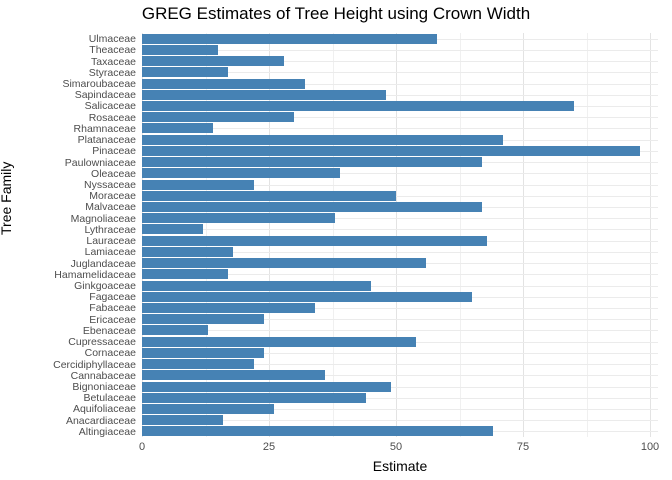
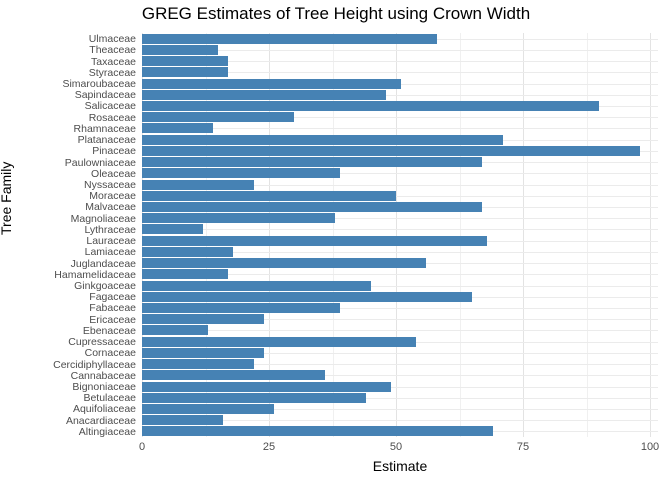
Taxaceae: 28 -> 17
Simaroubaceae: 32 -> 51
Salicaceae: 85 -> 90
Fabaceae: 34 -> 39
